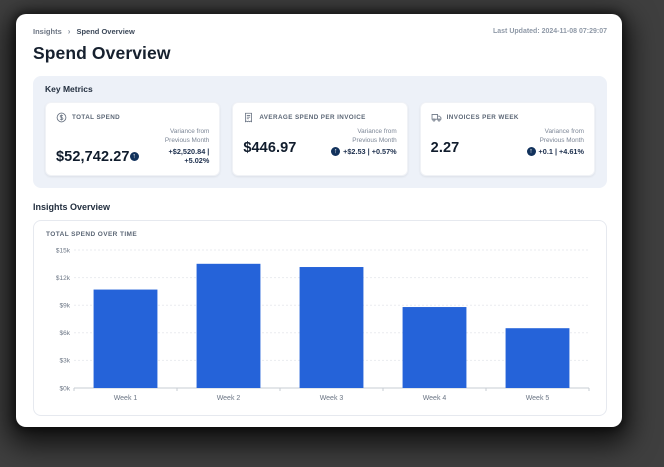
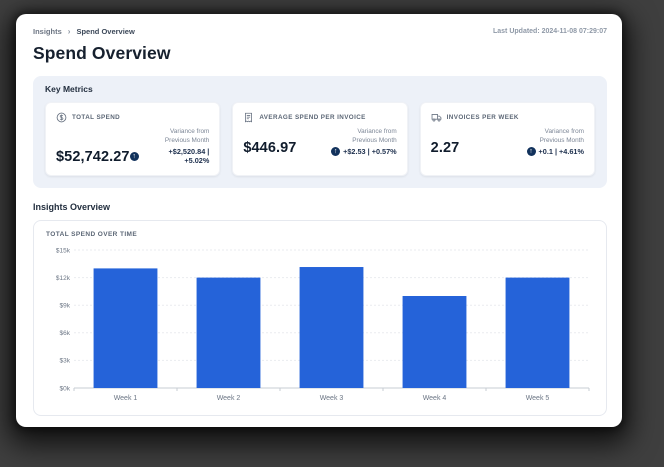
Week 1: $11k -> $13k
Week 2: $14k -> $12k
Week 4: $9k -> $10k
Week 5: $6k -> $12k
